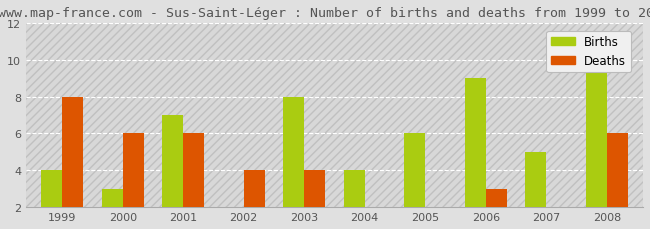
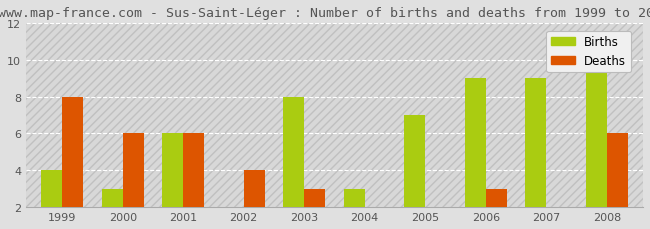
Births/2001: 7 -> 6
Deaths/2003: 4 -> 3
Births/2004: 4 -> 3
Births/2005: 6 -> 7
Births/2007: 5 -> 9
